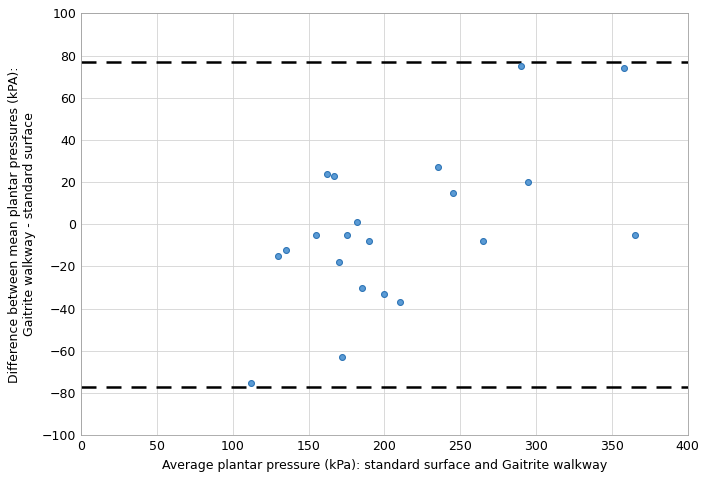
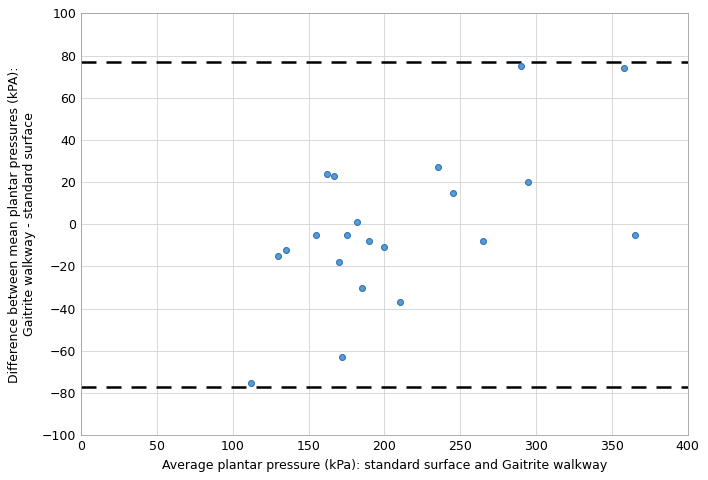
200: -33 -> -11
